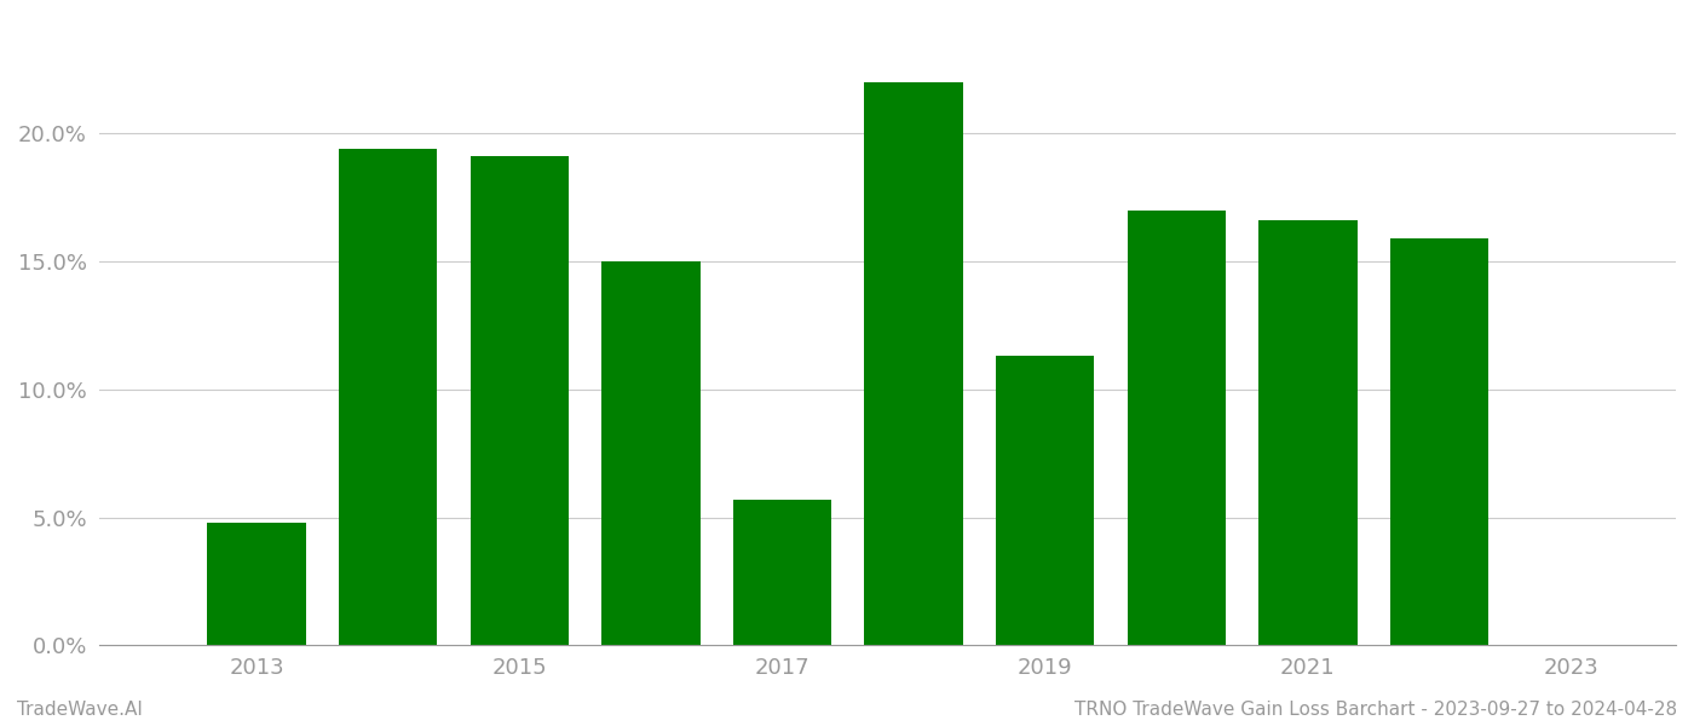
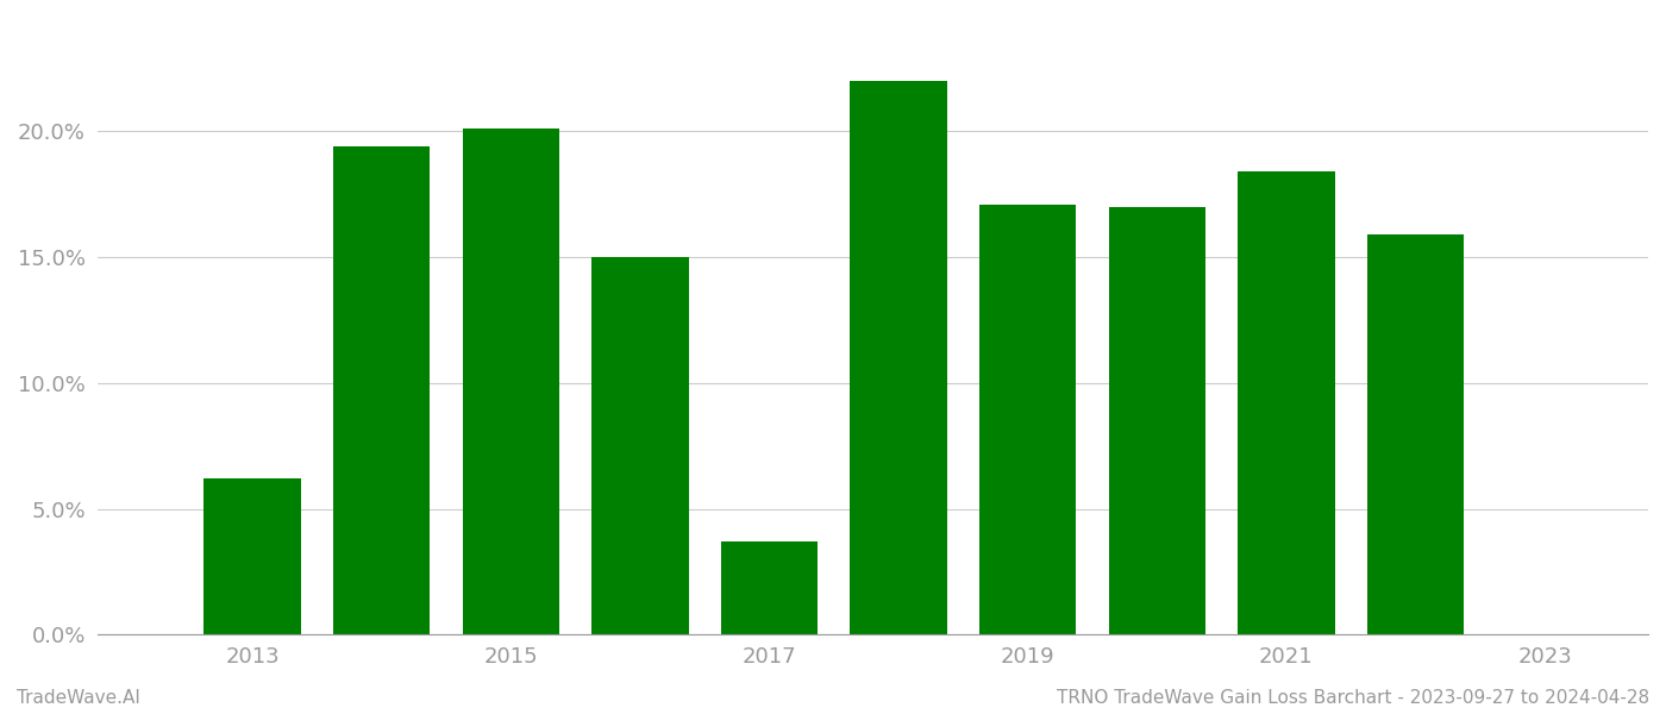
2013: 4.8% -> 6.2%
2015: 19.1% -> 20.1%
2017: 5.7% -> 3.7%
2019: 11.3% -> 17.1%
2021: 16.6% -> 18.4%
